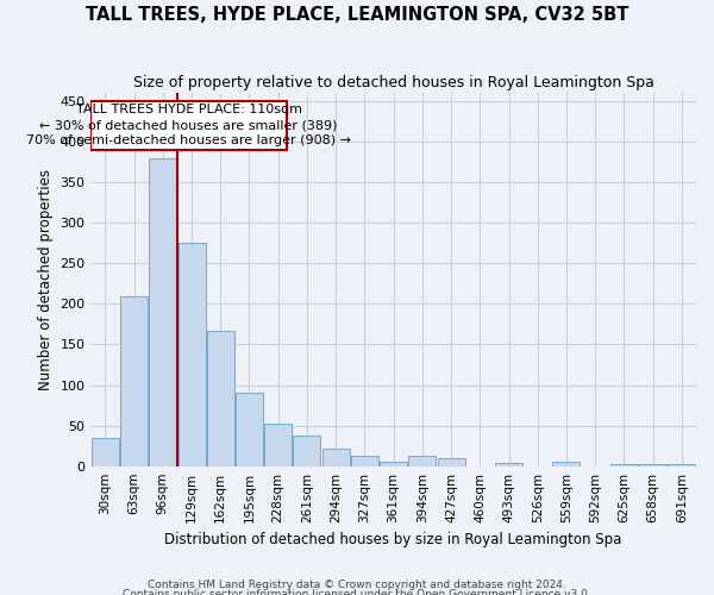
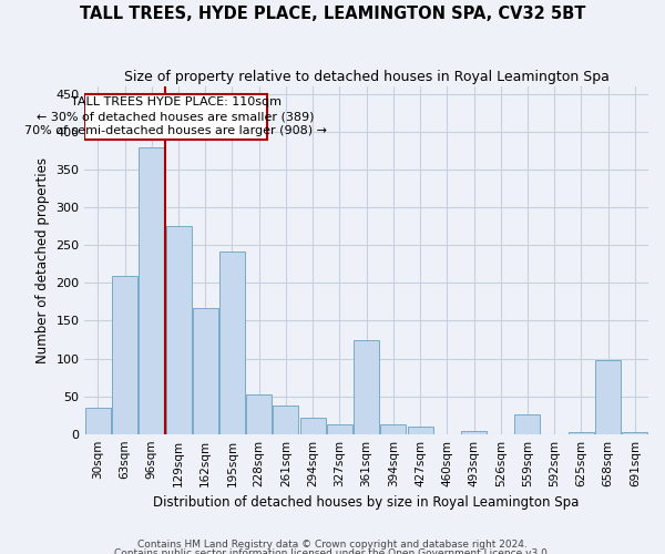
195sqm: 91 -> 242
361sqm: 6 -> 124
559sqm: 5 -> 26
658sqm: 3 -> 98
